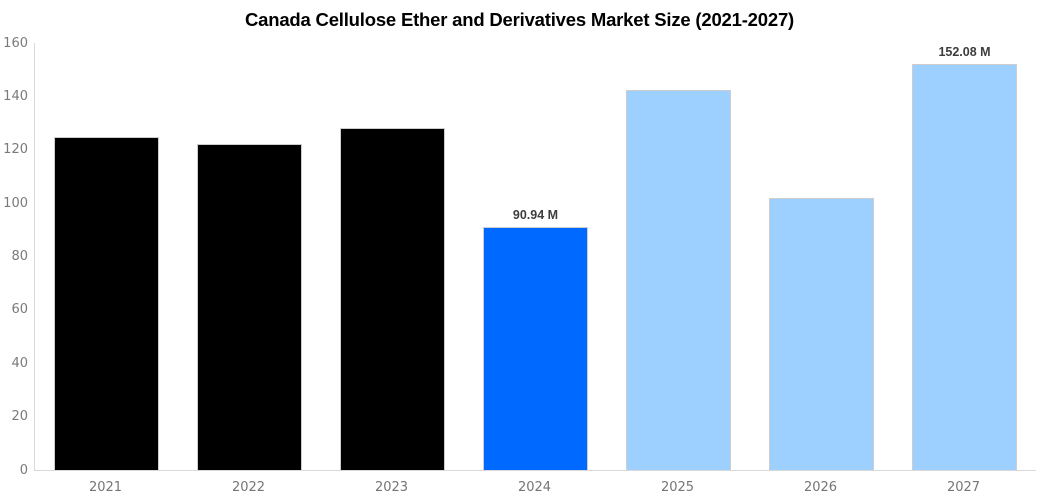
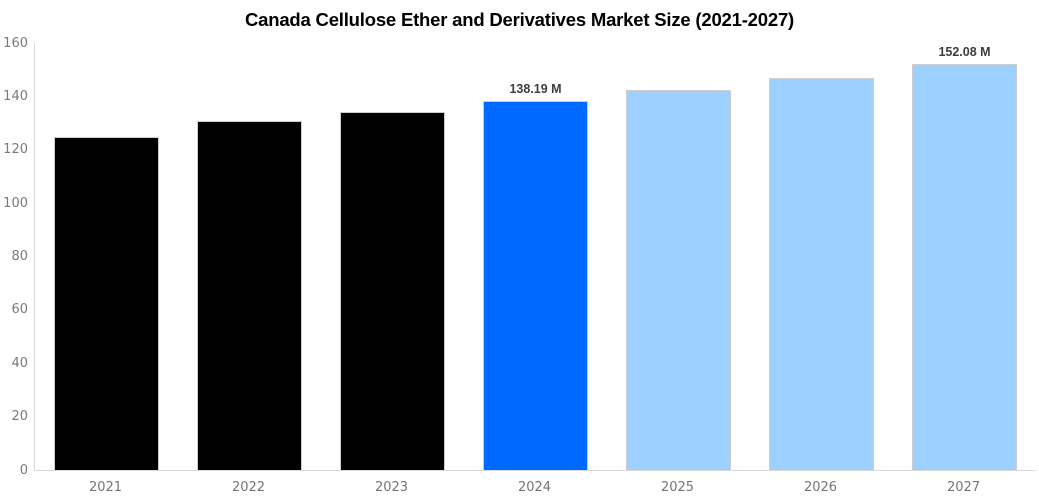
2022: 122 -> 131
2023: 128 -> 134
2024: 90.94 -> 138.19
2026: 102 -> 147
